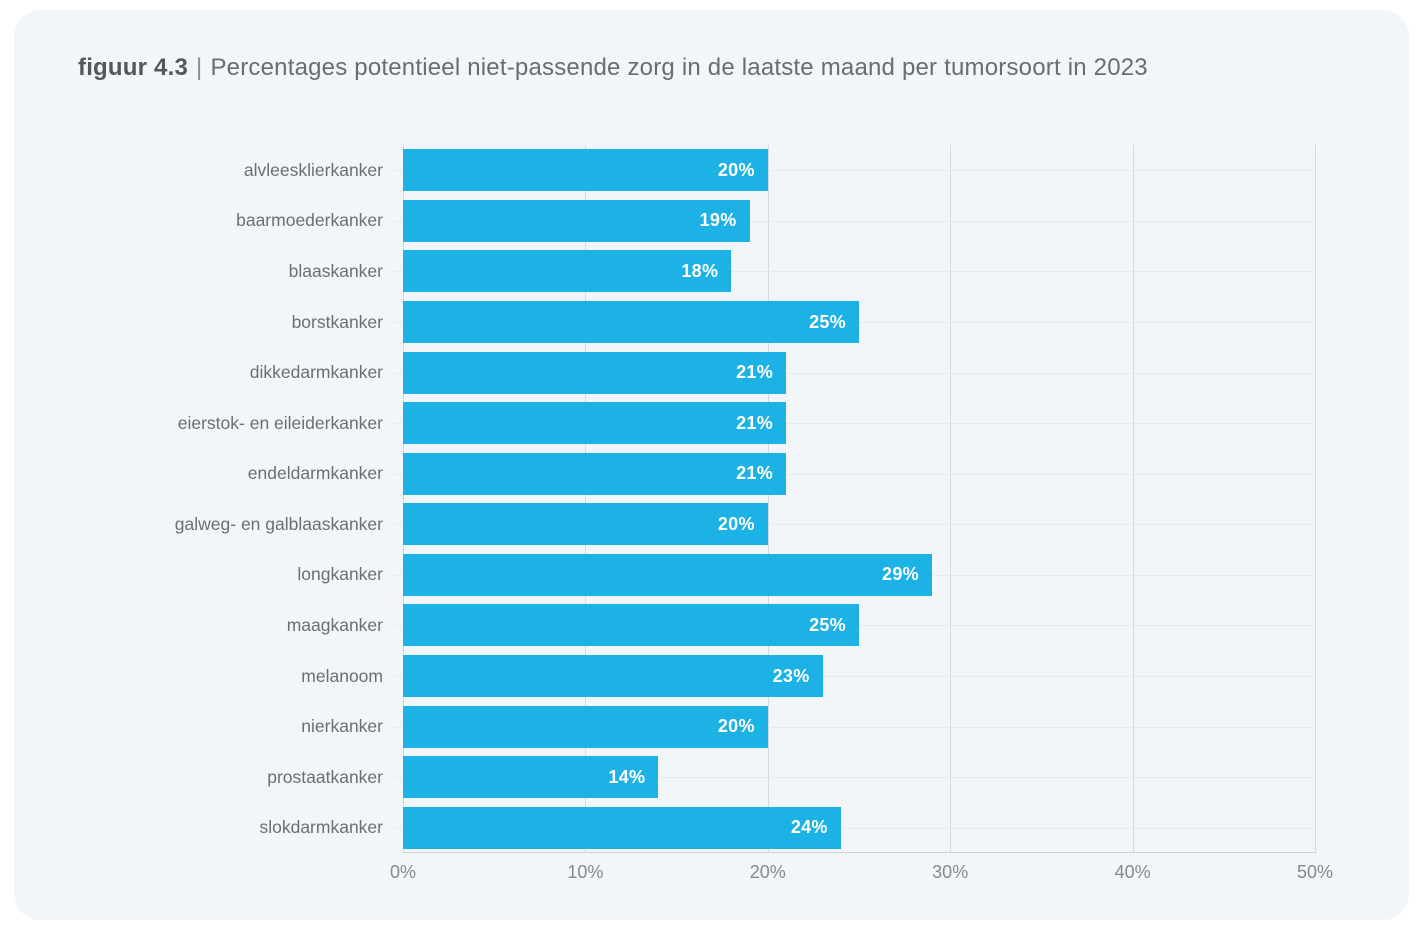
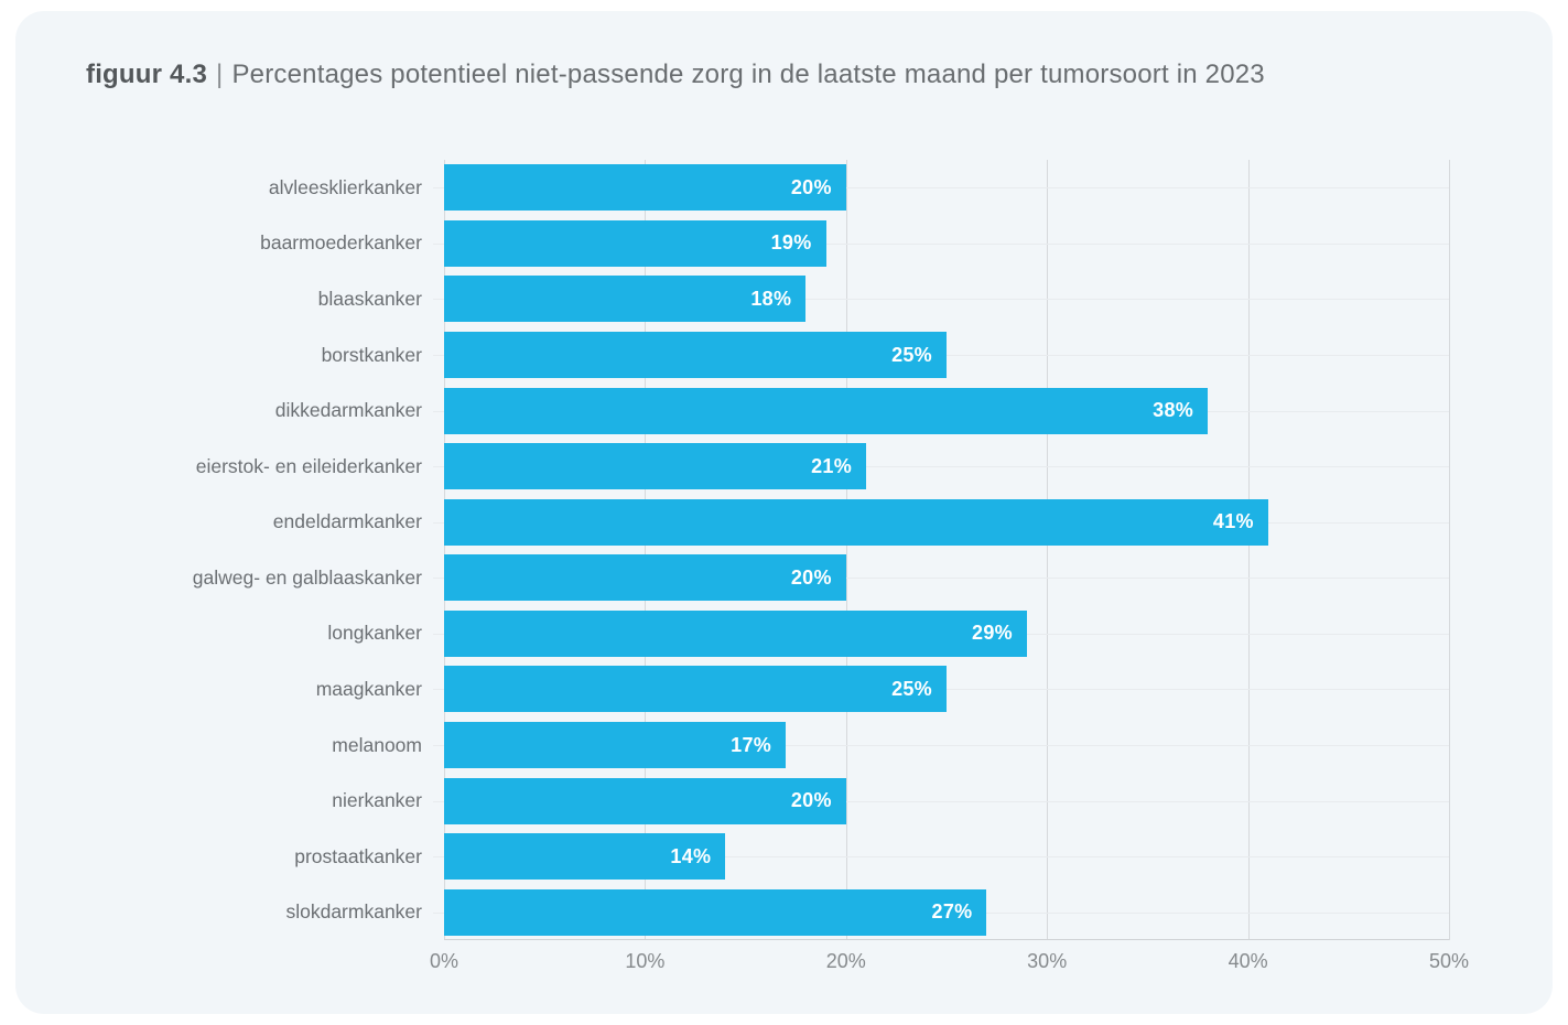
dikkedarmkanker: 21% -> 38%
endeldarmkanker: 21% -> 41%
melanoom: 23% -> 17%
slokdarmkanker: 24% -> 27%
